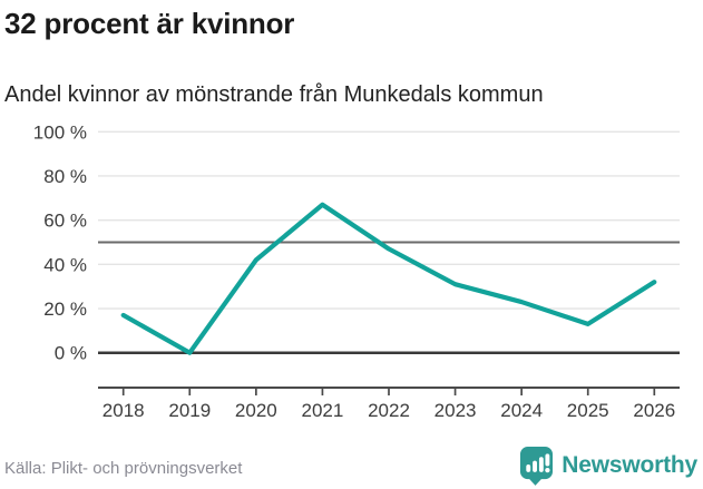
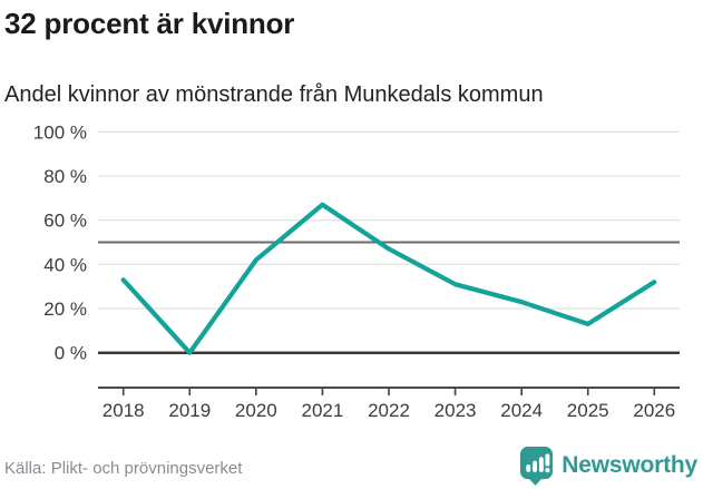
2018: 17% -> 33%
